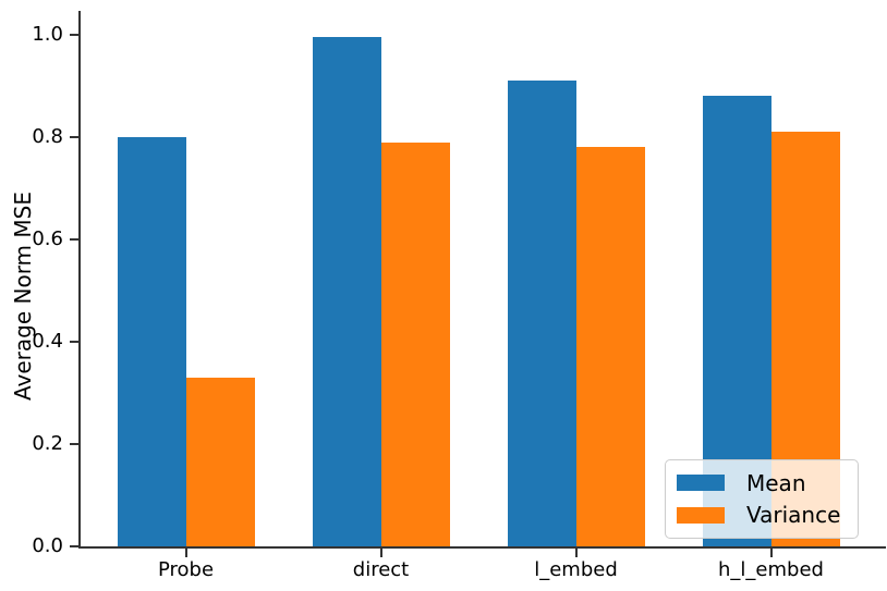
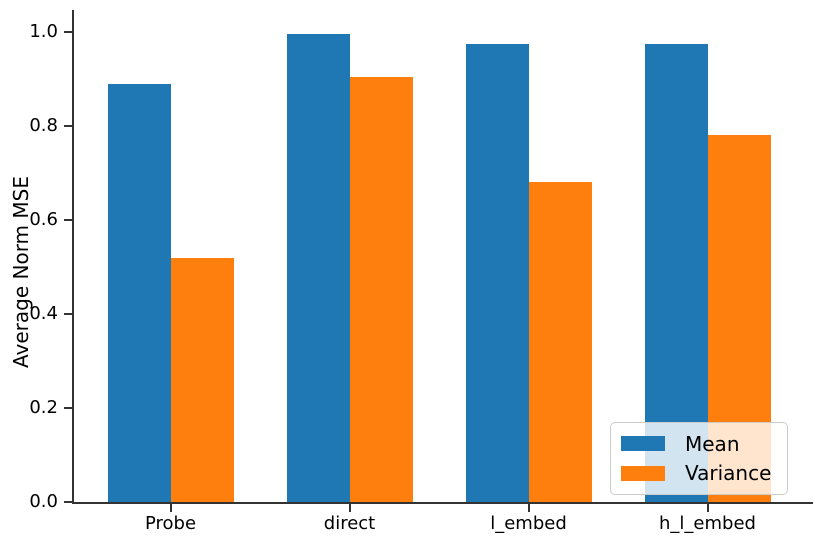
Mean/Probe: 0.80 -> 0.89
Variance/Probe: 0.33 -> 0.52
Variance/direct: 0.79 -> 0.91
Mean/l_embed: 0.91 -> 0.97
Variance/l_embed: 0.78 -> 0.68
Mean/h_l_embed: 0.88 -> 0.97
Variance/h_l_embed: 0.81 -> 0.78
